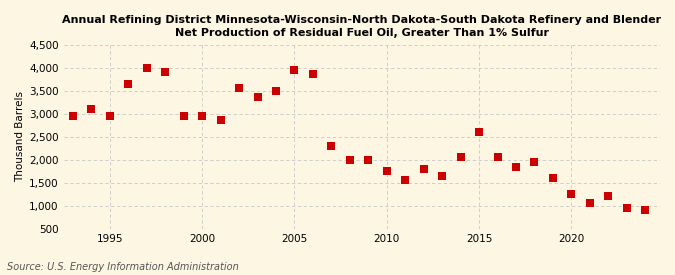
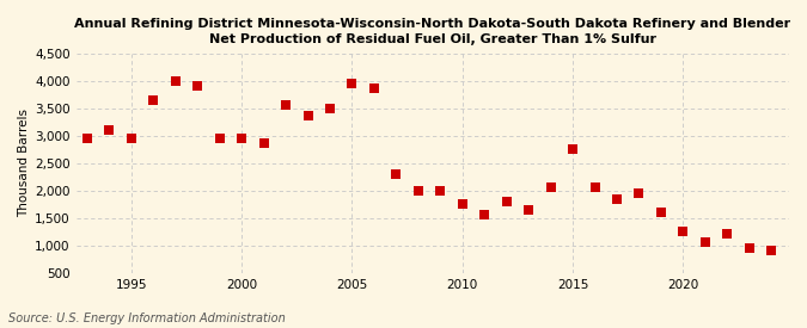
2015: 2,600 -> 2,750
